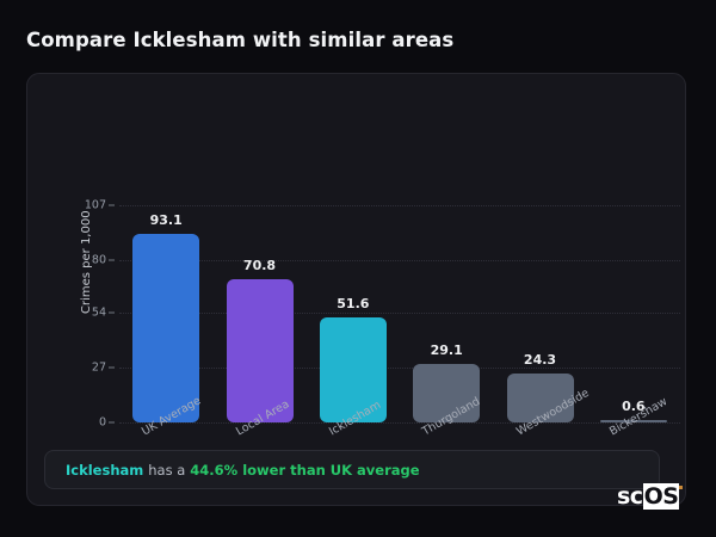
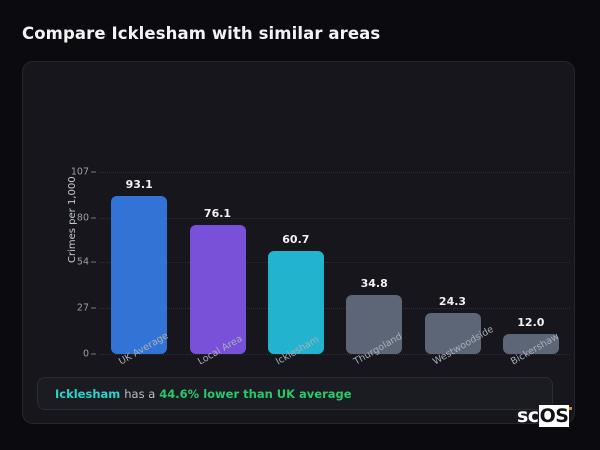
Local Area: 70.8 -> 76.1
Icklesham: 51.6 -> 60.7
Thurgoland: 29.1 -> 34.8
Bickershaw: 0.6 -> 12.0
